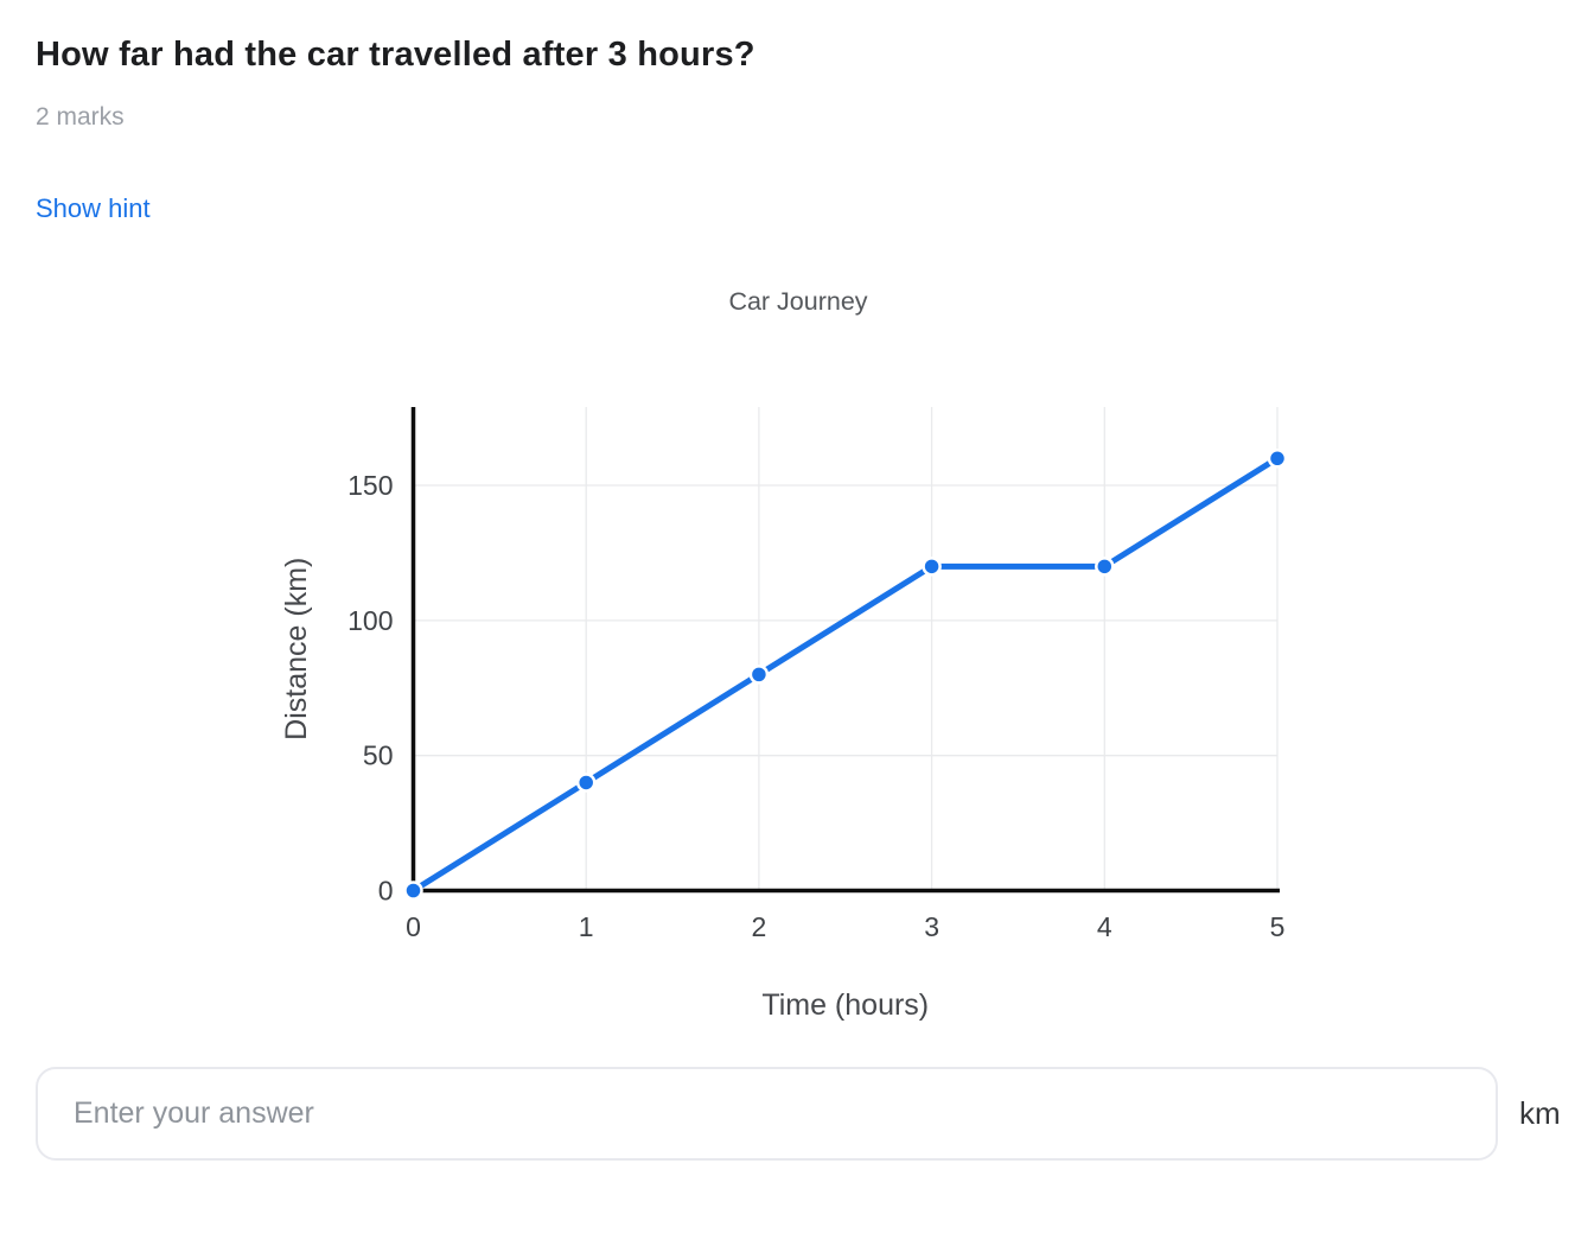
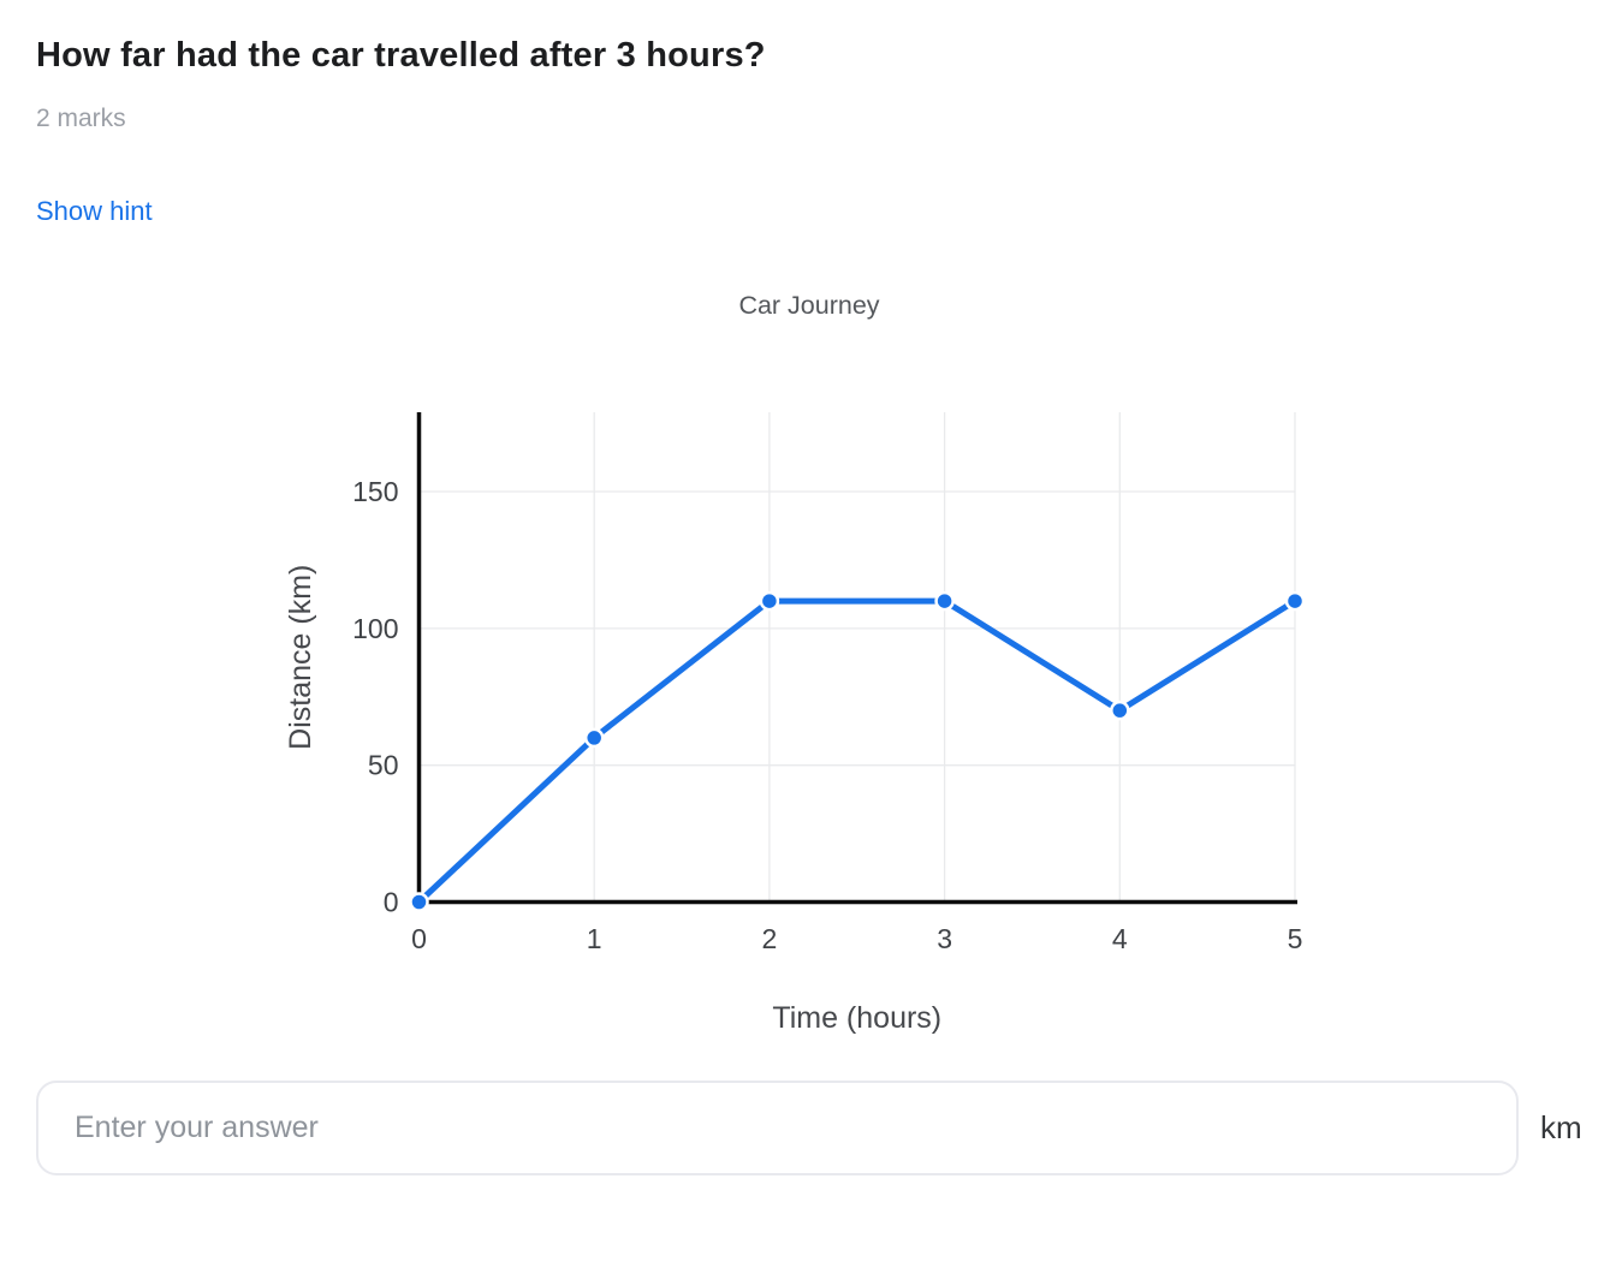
1: 40 -> 60
2: 80 -> 110
3: 120 -> 110
4: 120 -> 70
5: 160 -> 110
